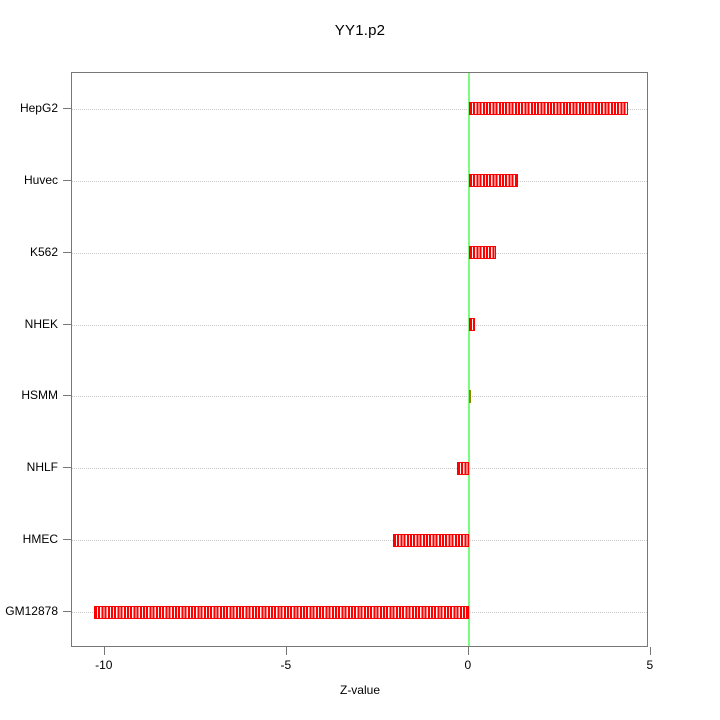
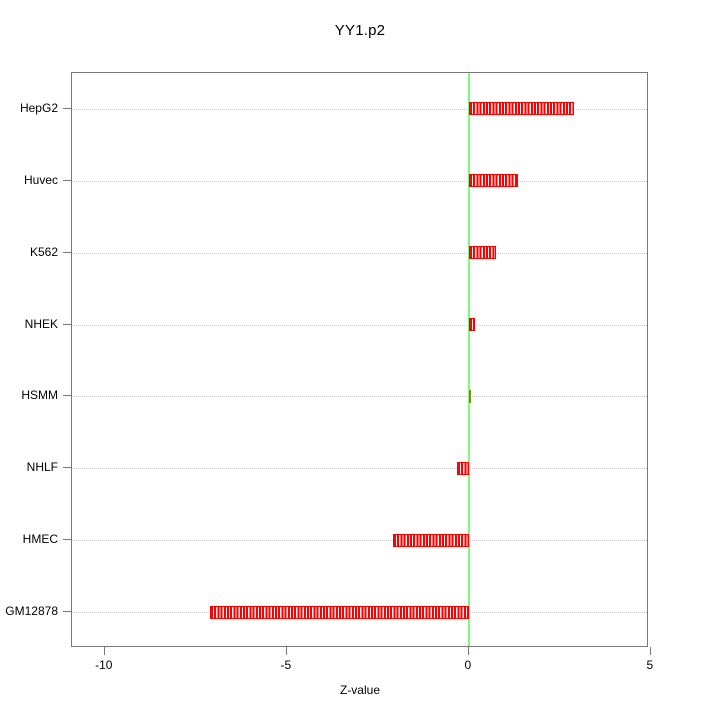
HepG2: 4.4 -> 2.9
GM12878: -10.3 -> -7.1
